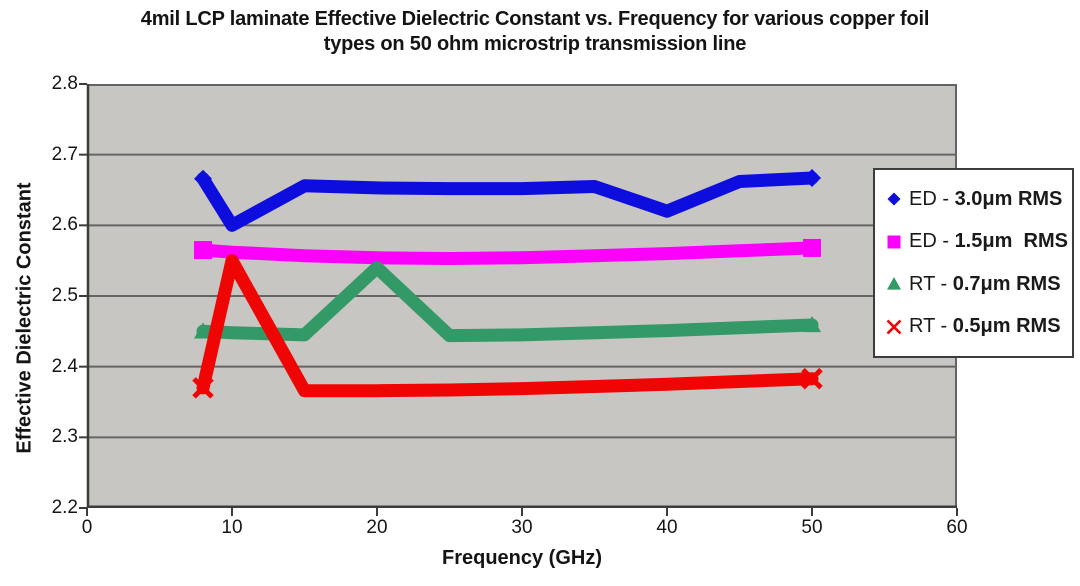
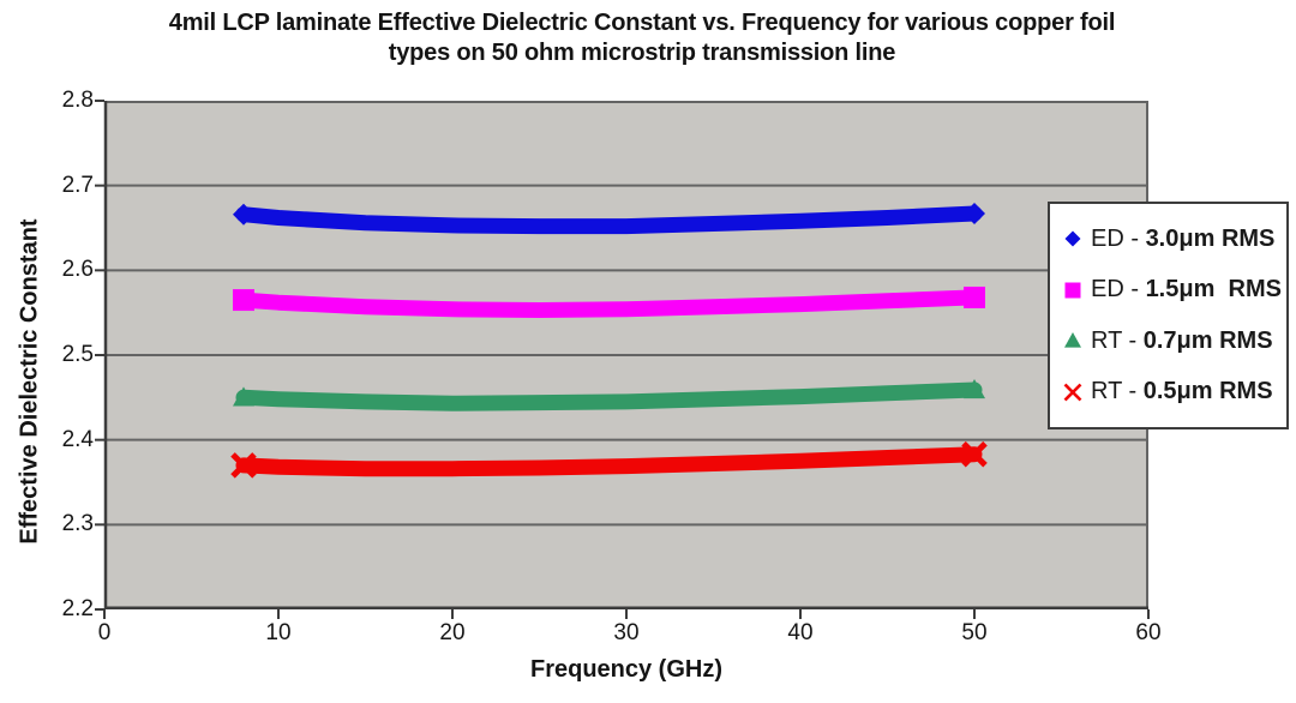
ED - 3.0μm RMS/10: 2.60 -> 2.66
RT - 0.5μm RMS/10: 2.55 -> 2.37
RT - 0.7μm RMS/20: 2.54 -> 2.44
ED - 3.0μm RMS/40: 2.62 -> 2.66
